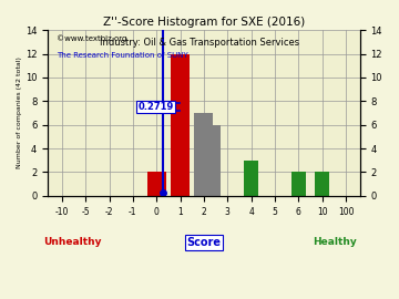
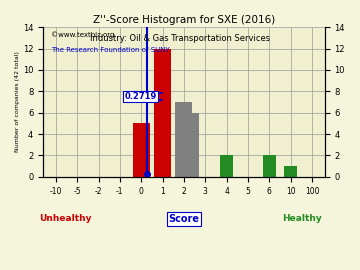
0: 2 -> 5
4: 3 -> 2
10: 2 -> 1
